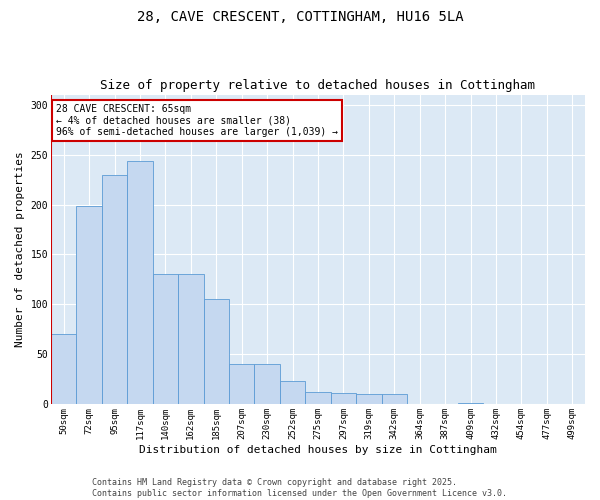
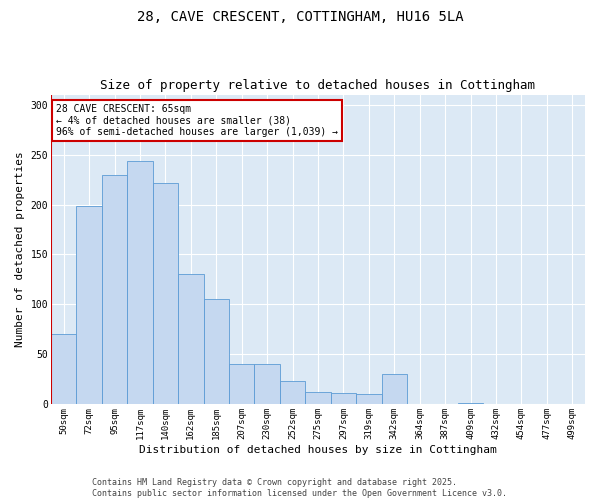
140sqm: 130 -> 222
342sqm: 10 -> 30
